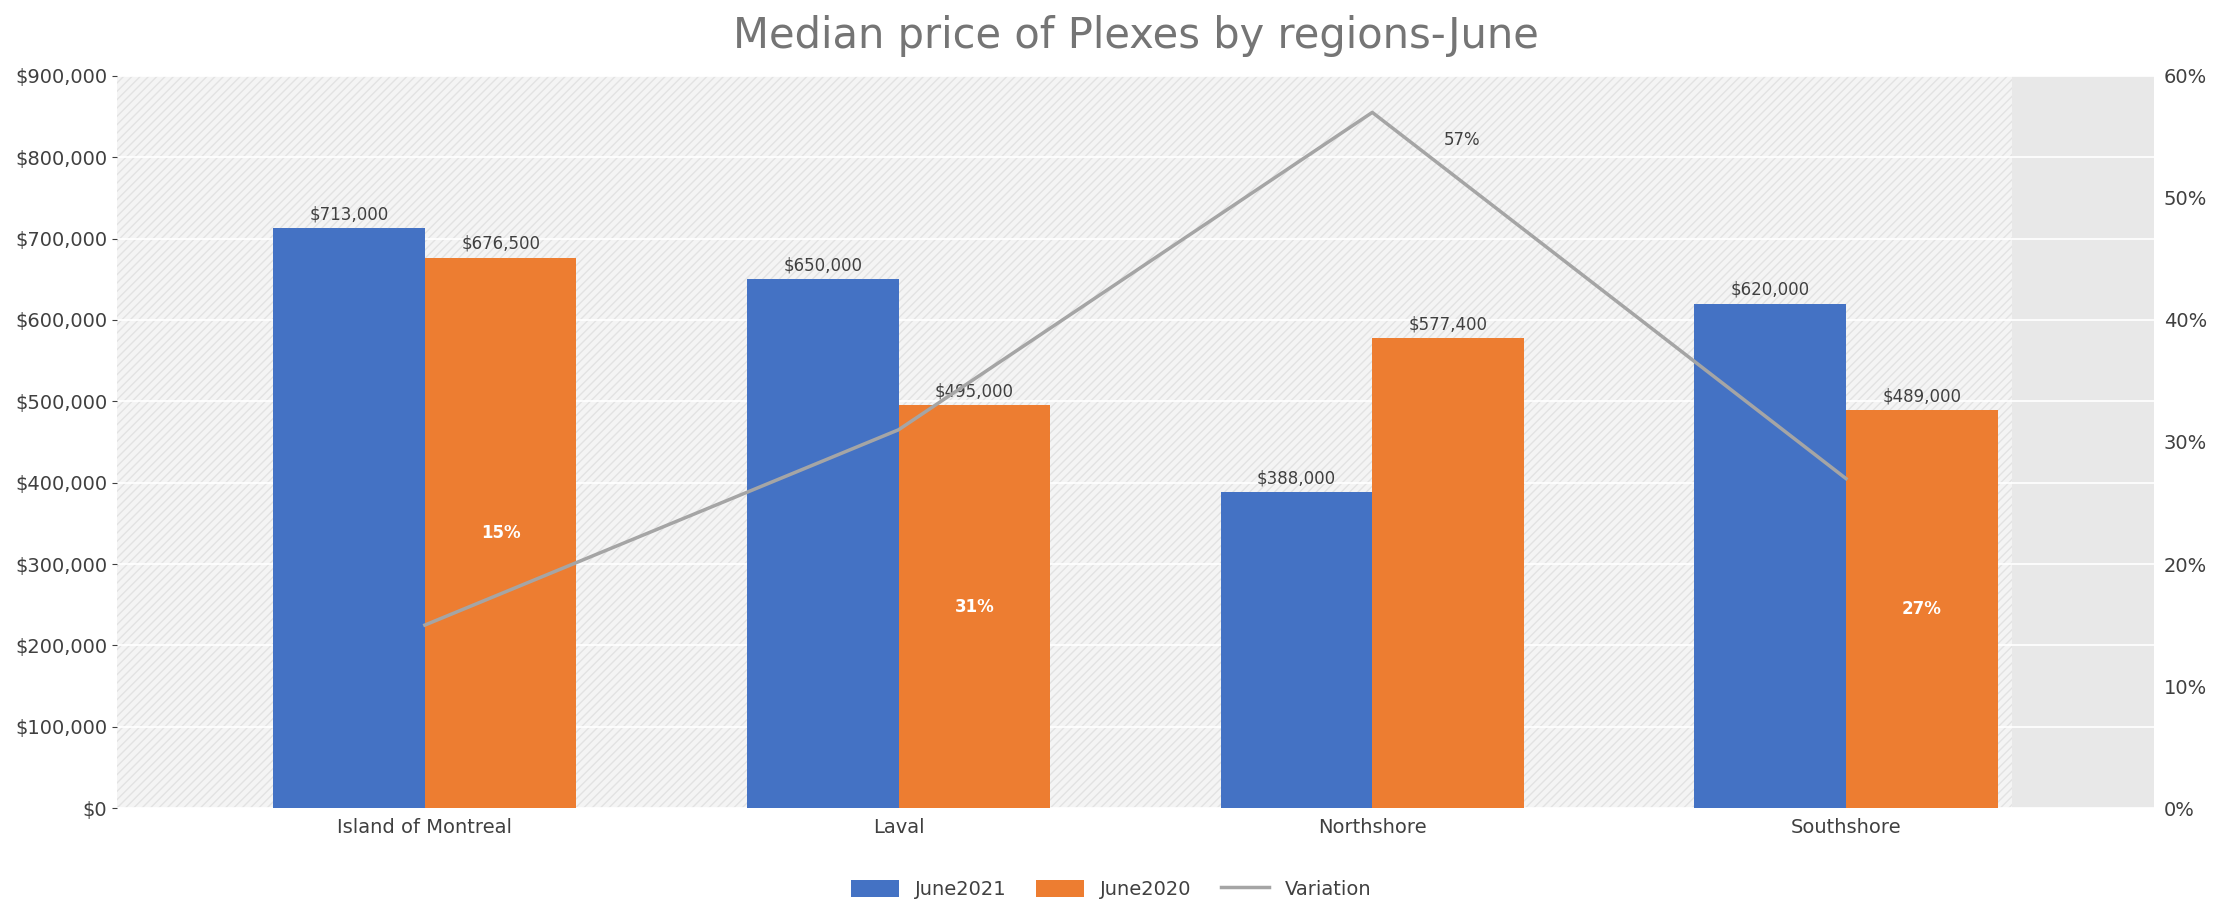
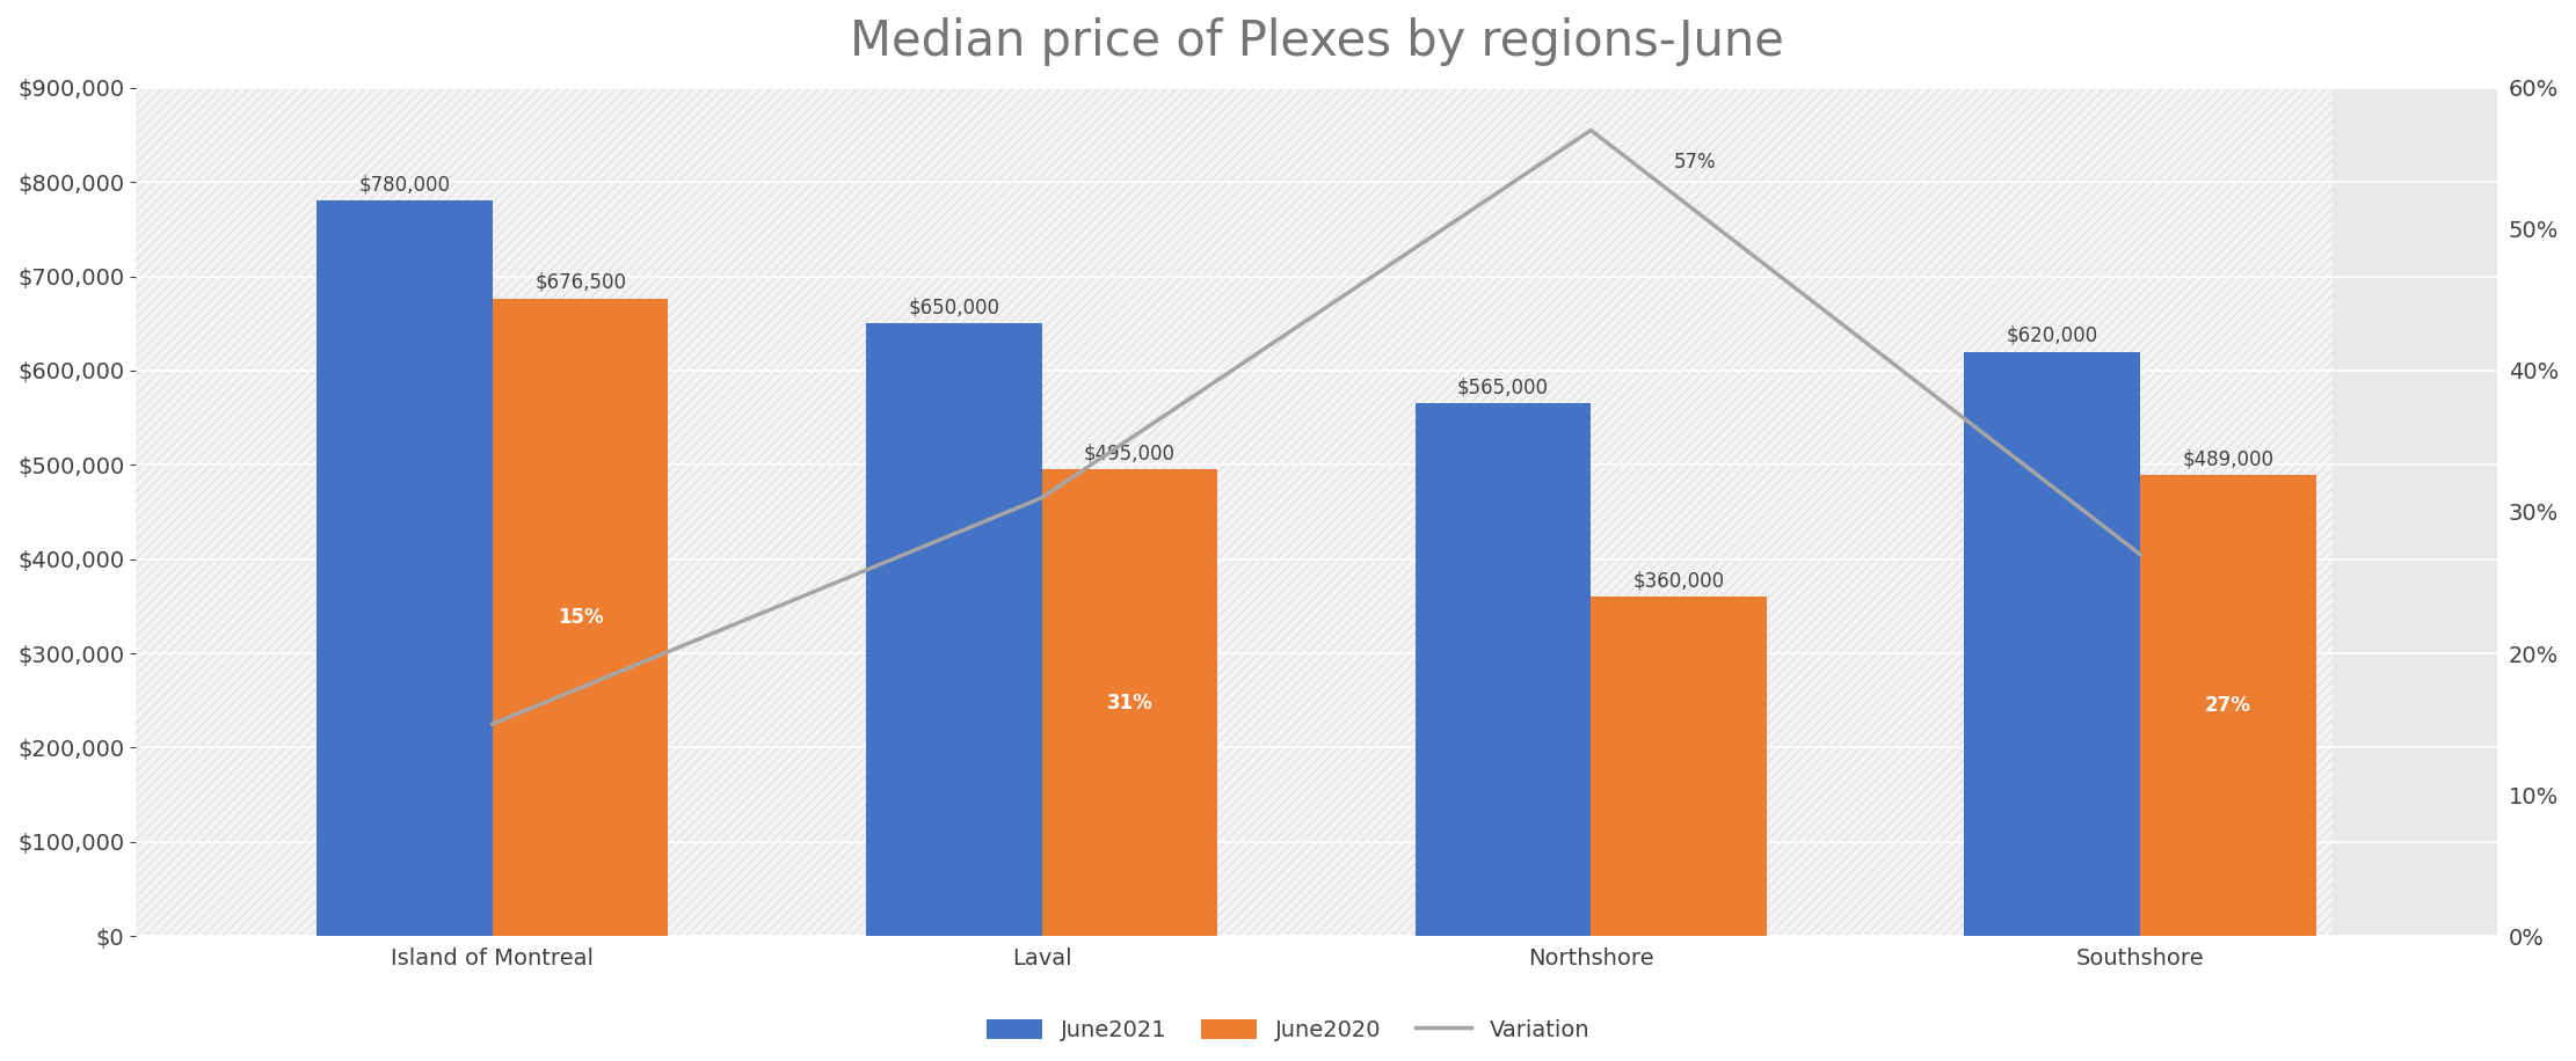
June2021/Island of Montreal: $713,000 -> $780,000
June2021/Northshore: $388,000 -> $565,000
June2020/Northshore: $577,400 -> $360,000
